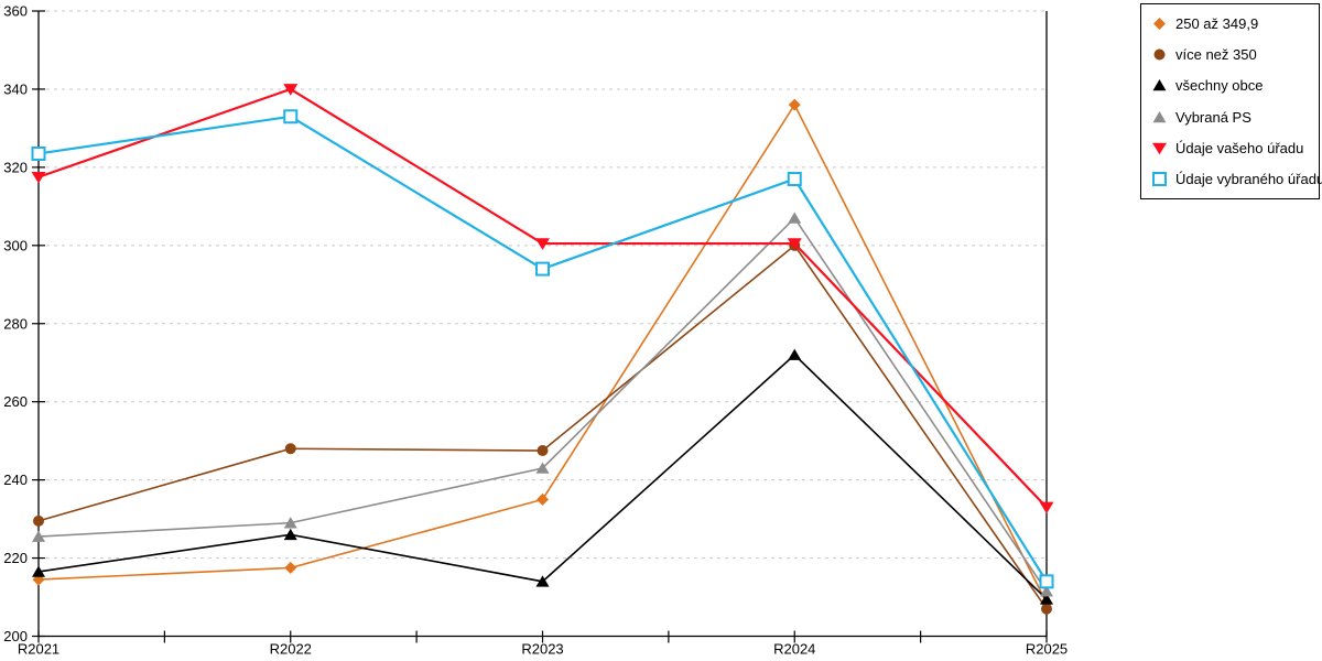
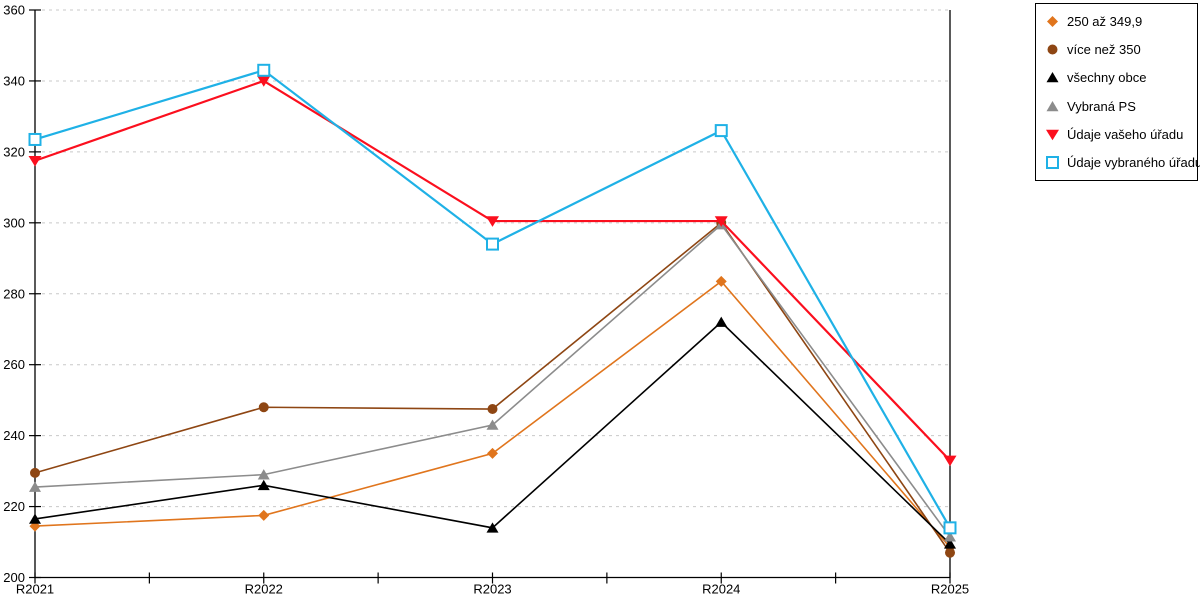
Údaje vybraného úřadu/R2022: 333 -> 343
250 až 349,9/R2024: 336 -> 284
Vybraná PS/R2024: 307 -> 300
Údaje vybraného úřadu/R2024: 317 -> 326
